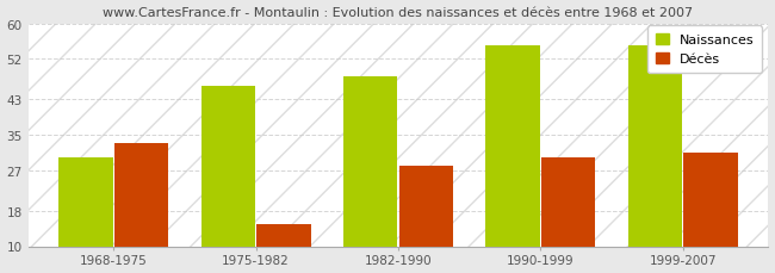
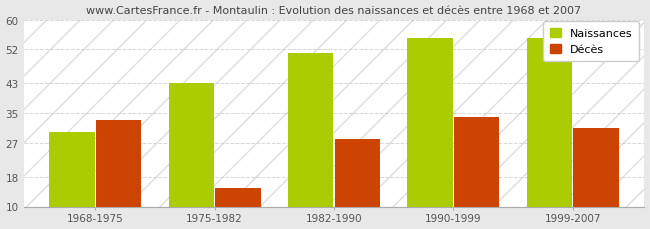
Naissances/1975-1982: 46 -> 43
Naissances/1982-1990: 48 -> 51
Décès/1990-1999: 30 -> 34
